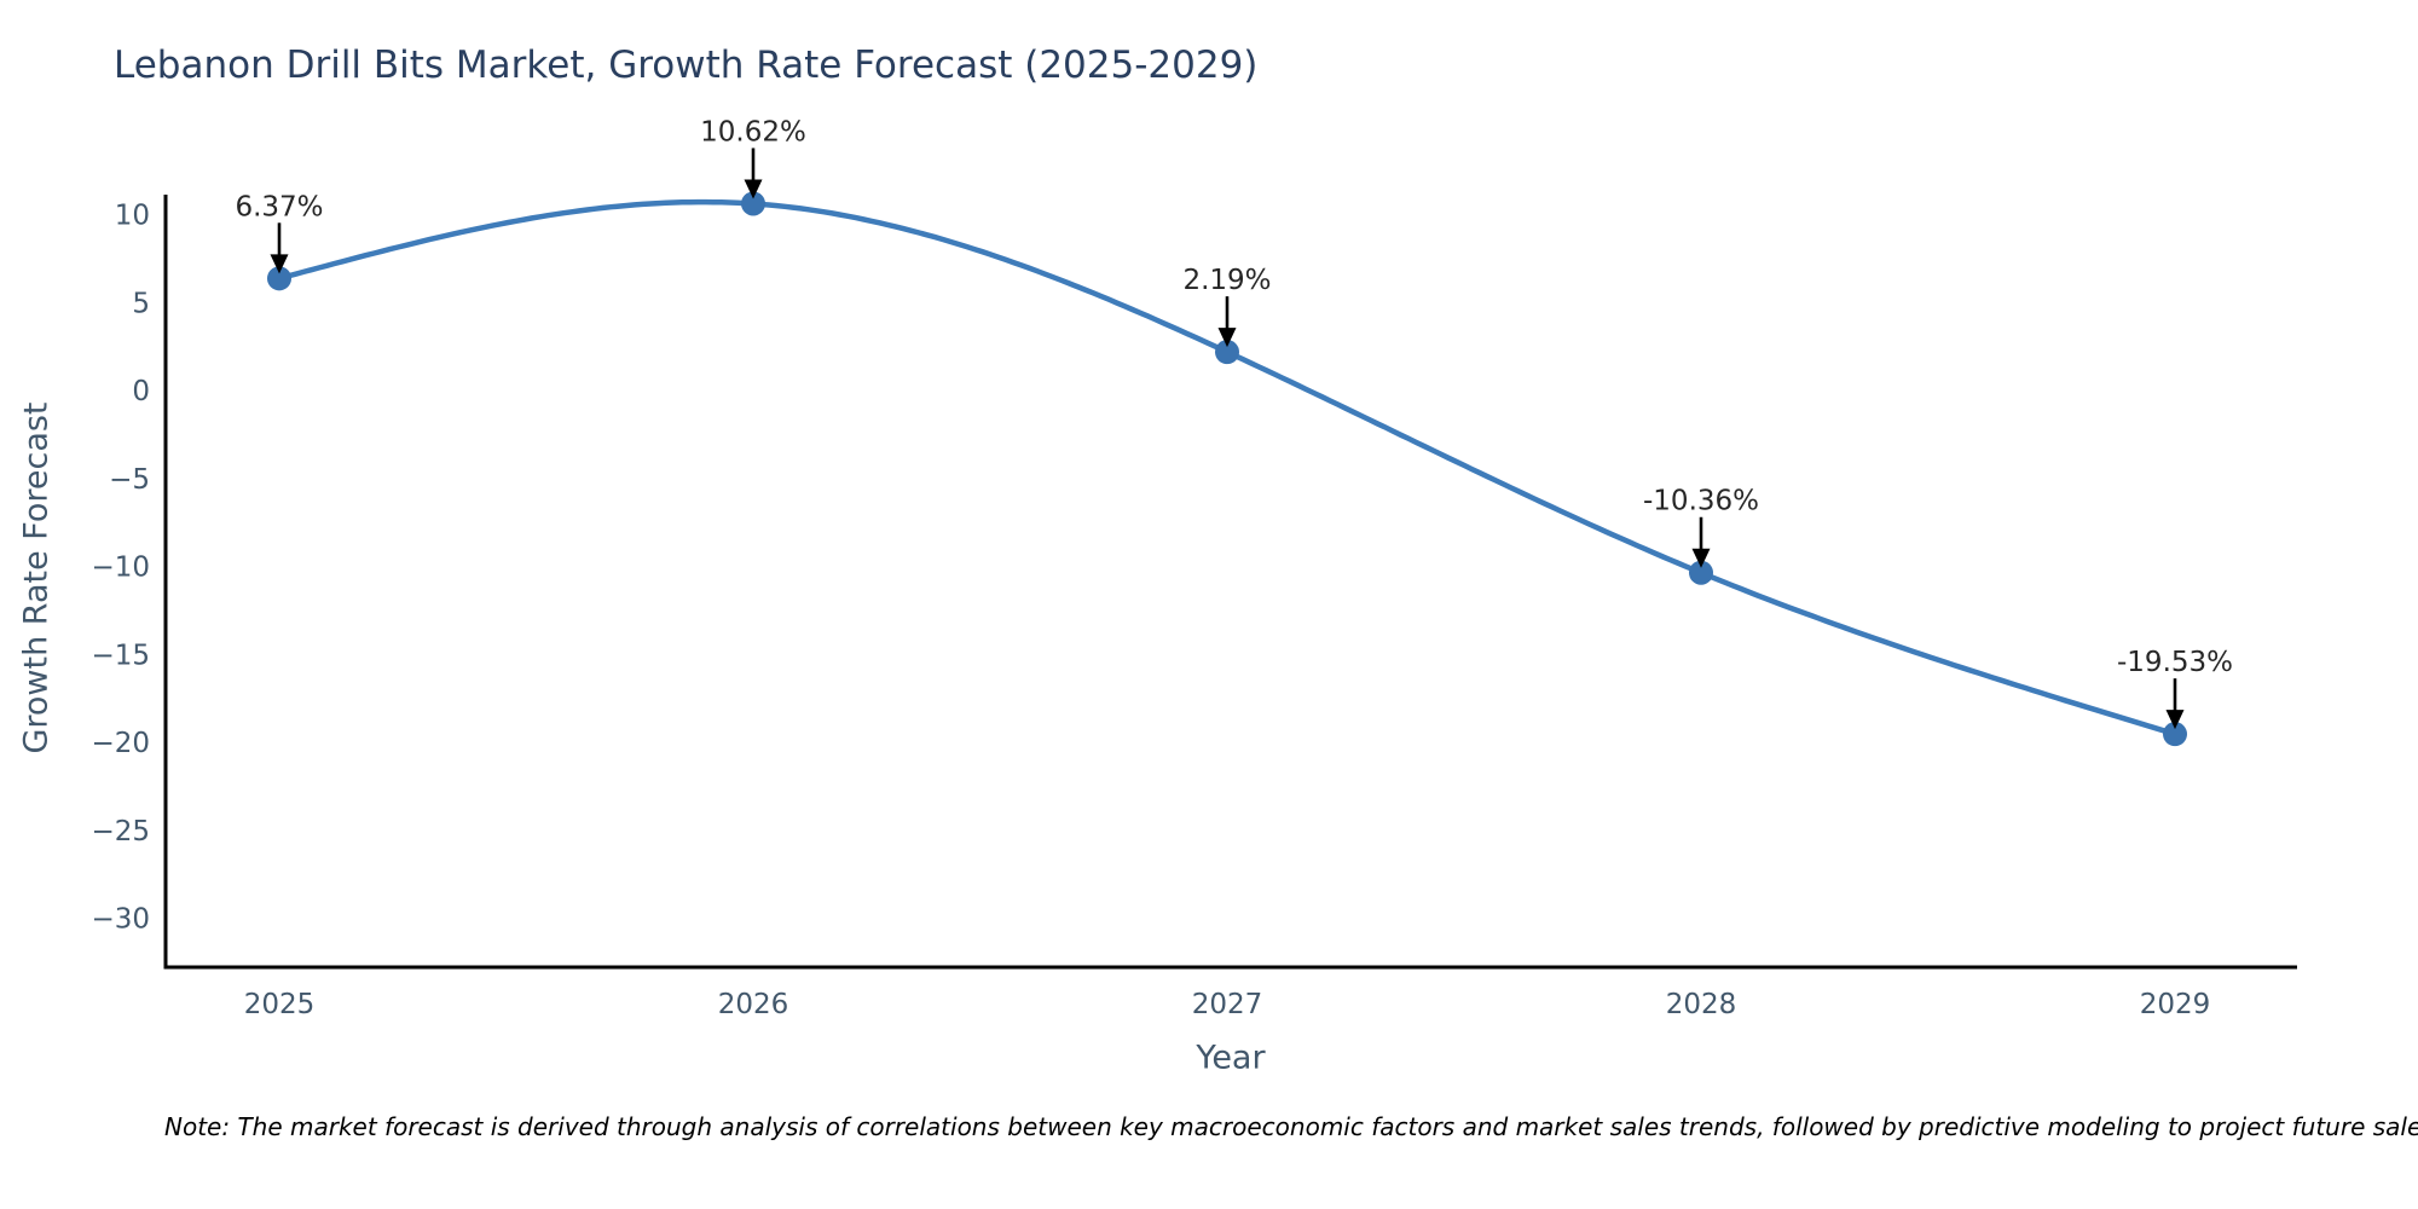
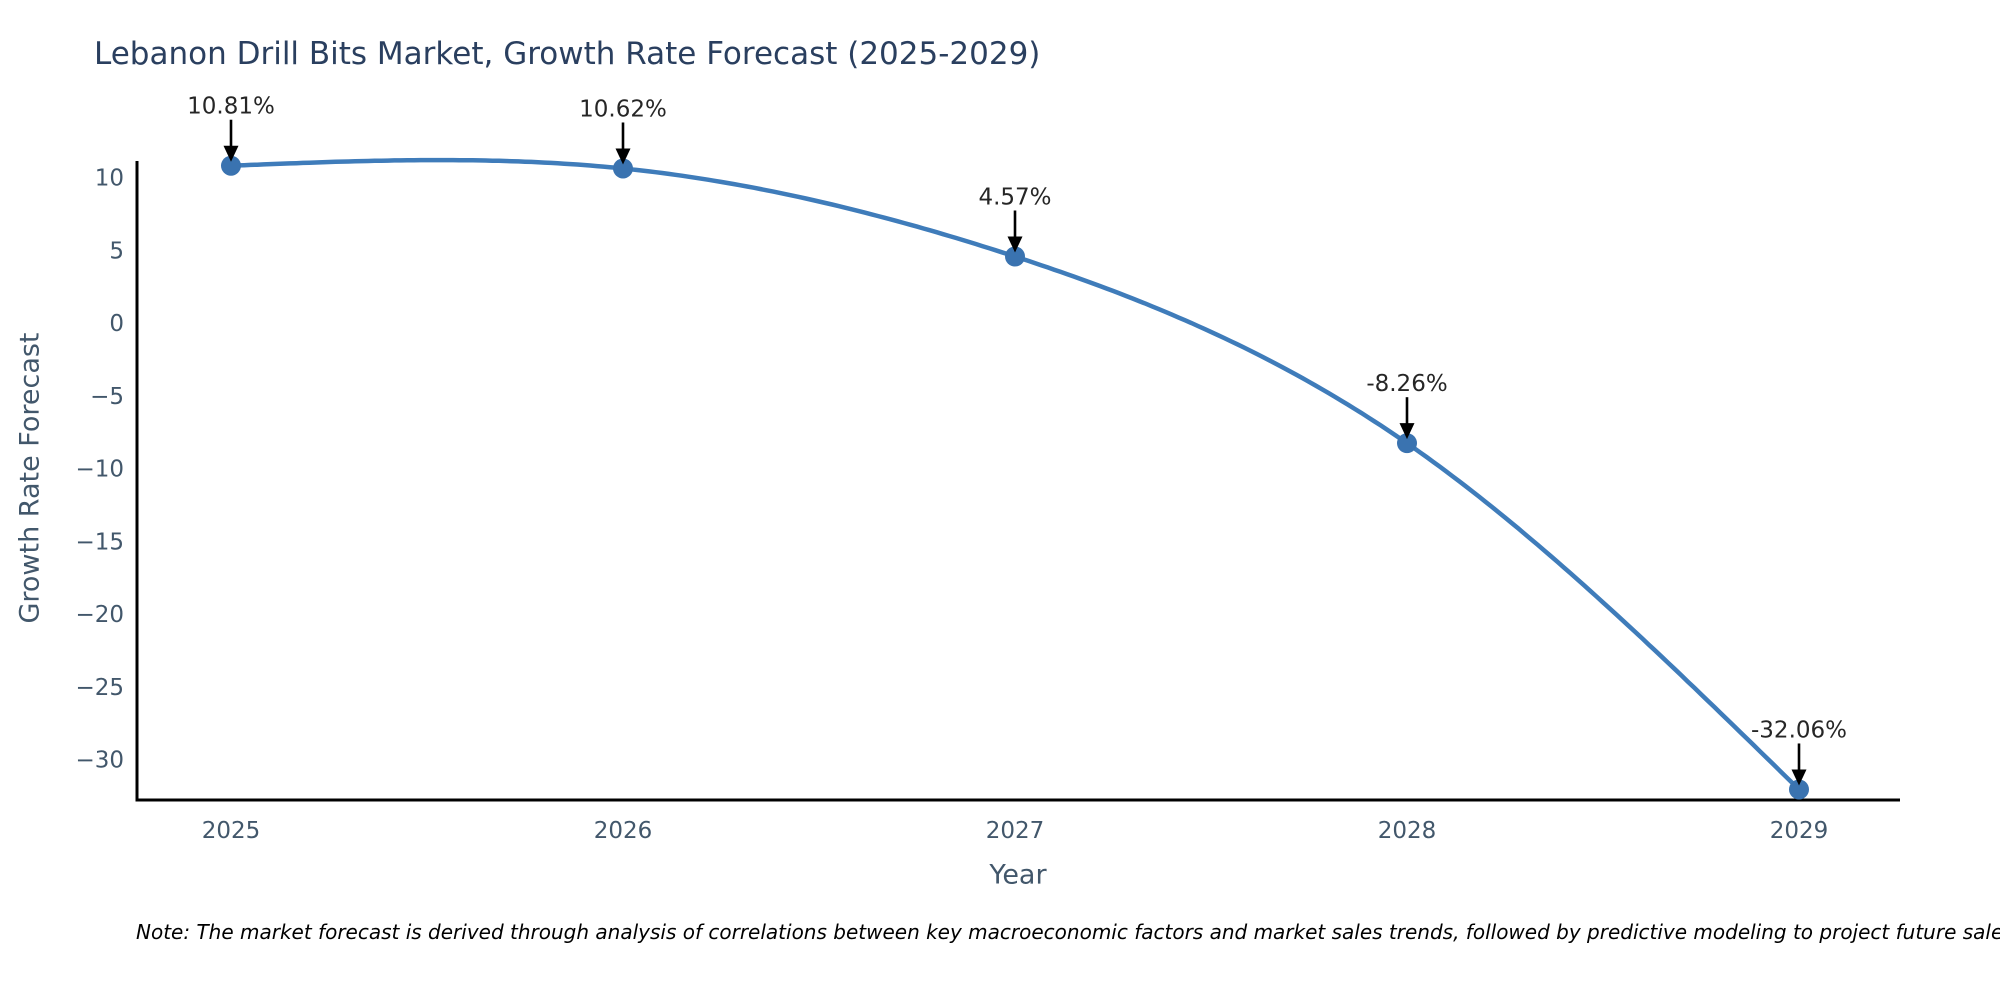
2025: 6.37% -> 10.81%
2027: 2.19% -> 4.57%
2028: -10.36% -> -8.26%
2029: -19.53% -> -32.06%
